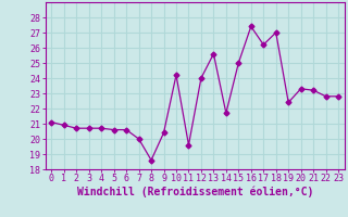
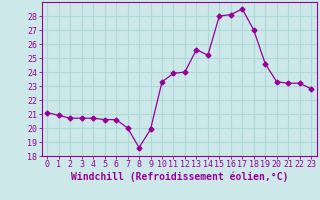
9: 20.4 -> 19.9
10: 24.2 -> 23.3
11: 19.6 -> 23.9
14: 21.7 -> 25.2
15: 25.0 -> 28.0
16: 27.4 -> 28.1
17: 26.2 -> 28.5
19: 22.4 -> 24.6
22: 22.8 -> 23.2
